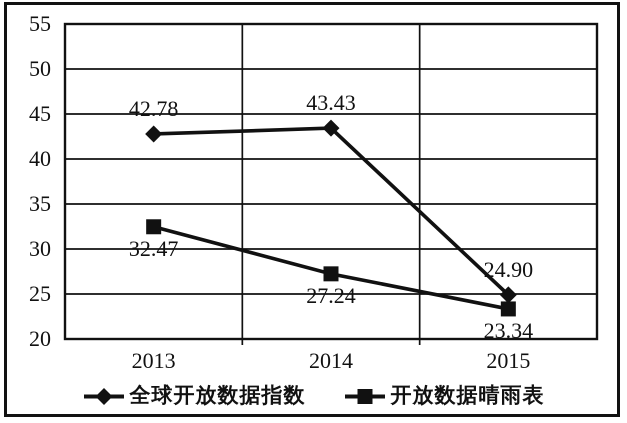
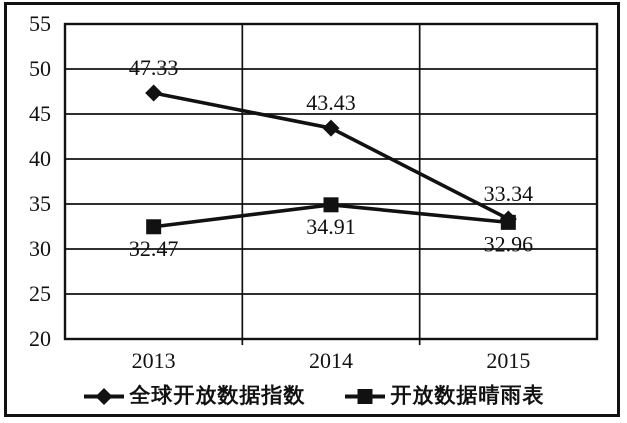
全球开放数据指数/2013: 42.78 -> 47.33
开放数据晴雨表/2014: 27.24 -> 34.91
全球开放数据指数/2015: 24.90 -> 33.34
开放数据晴雨表/2015: 23.34 -> 32.96
